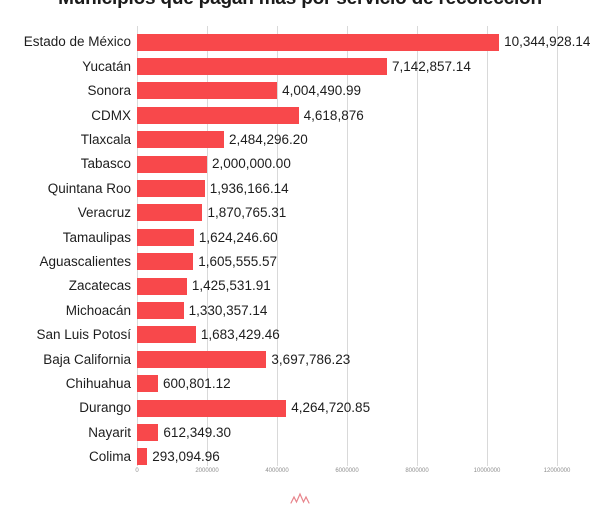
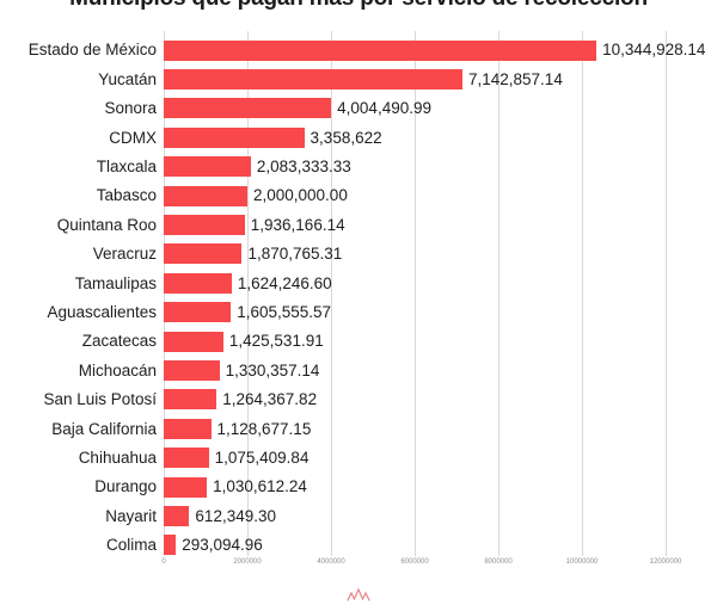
CDMX: 4,618,876 -> 3,358,622
Tlaxcala: 2,484,296.20 -> 2,083,333.33
San Luis Potosí: 1,683,429.46 -> 1,264,367.82
Baja California: 3,697,786.23 -> 1,128,677.15
Chihuahua: 600,801.12 -> 1,075,409.84
Durango: 4,264,720.85 -> 1,030,612.24
